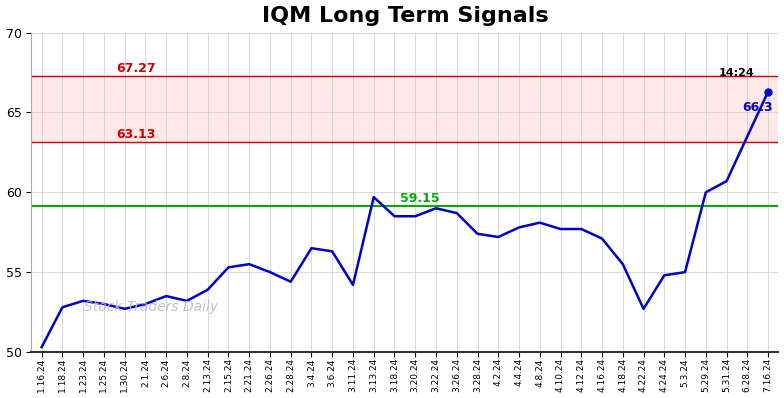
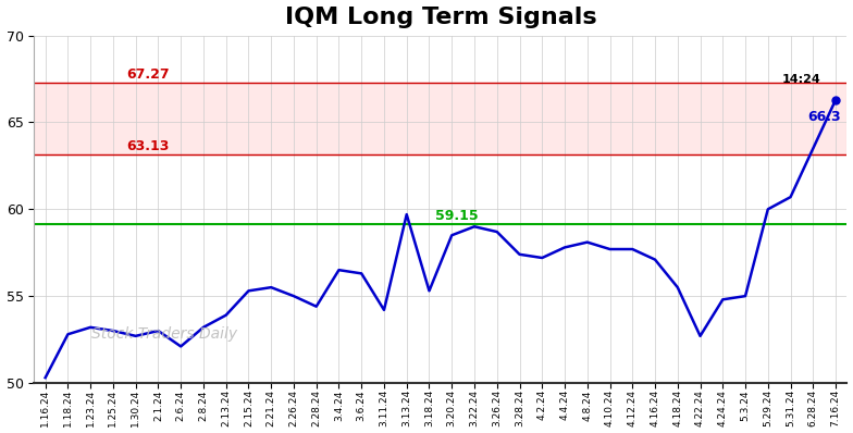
2.6.24: 53.5 -> 52.1
3.18.24: 58.5 -> 55.3
